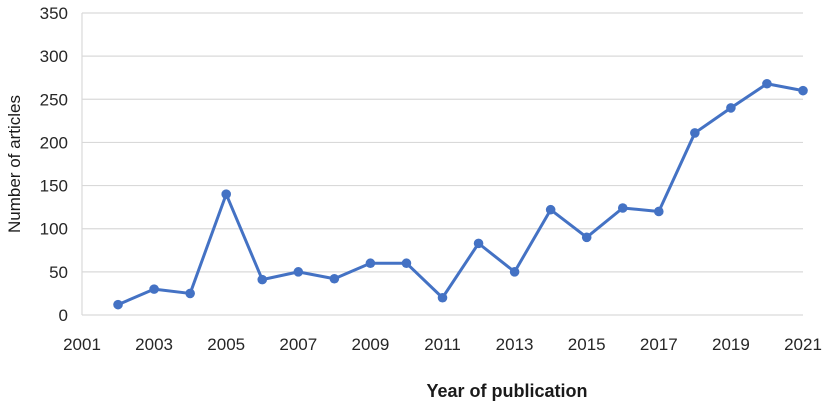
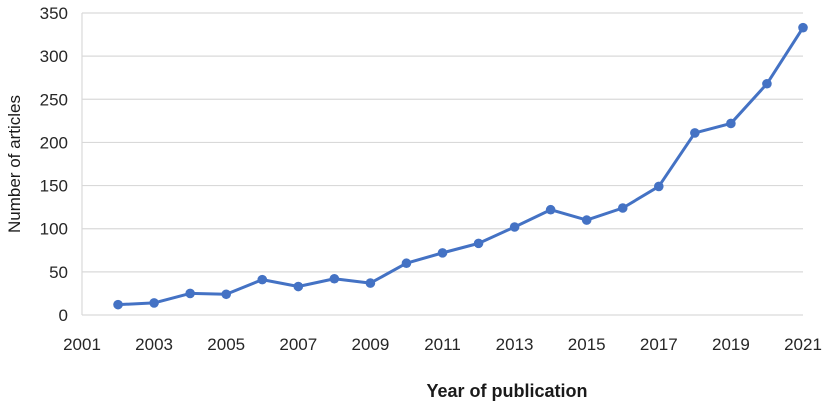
2003: 30 -> 10
2005: 140 -> 20
2007: 50 -> 30
2009: 60 -> 40
2011: 20 -> 70
2013: 50 -> 100
2015: 90 -> 110
2017: 120 -> 150
2019: 240 -> 220
2021: 260 -> 330
